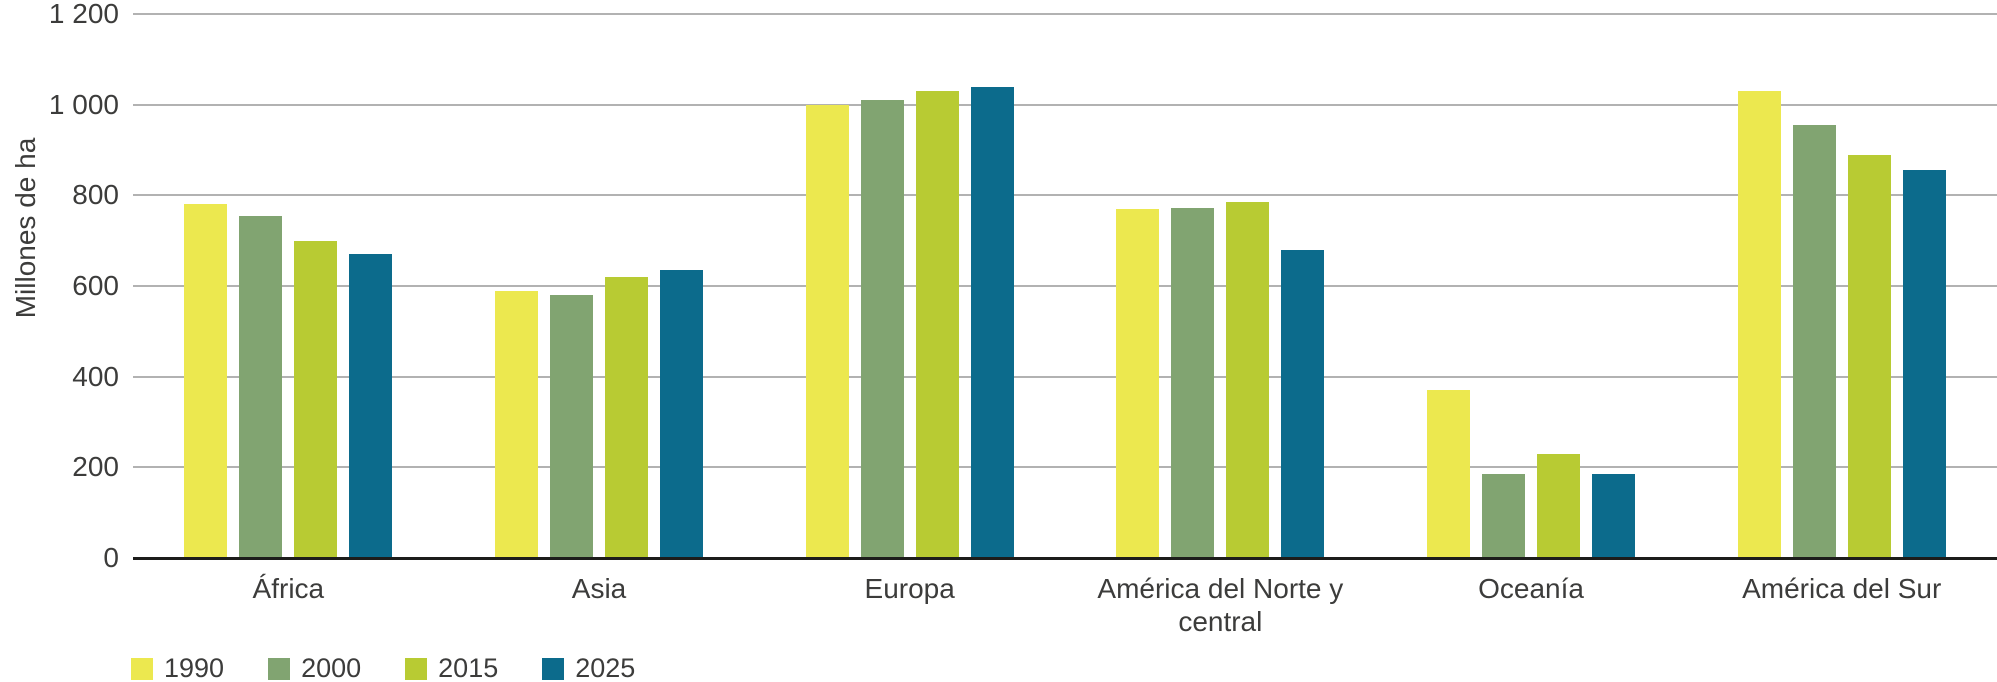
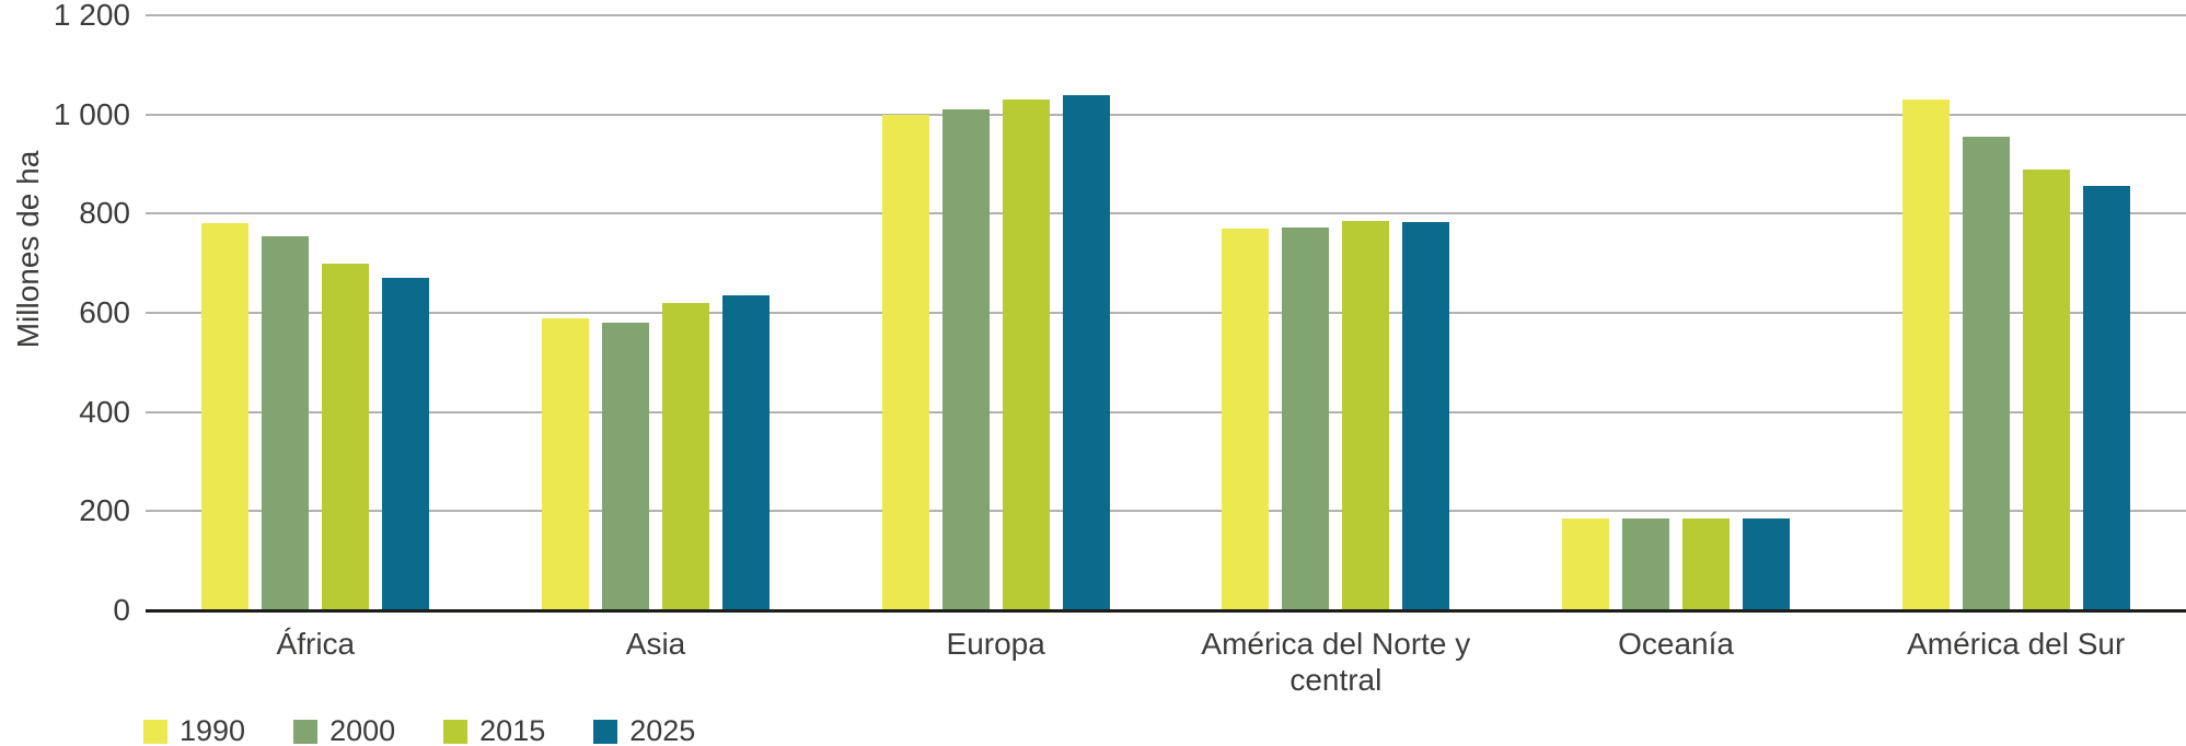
2025/América del Norte y central: 680 -> 780
1990/Oceanía: 370 -> 180
2015/Oceanía: 230 -> 180
